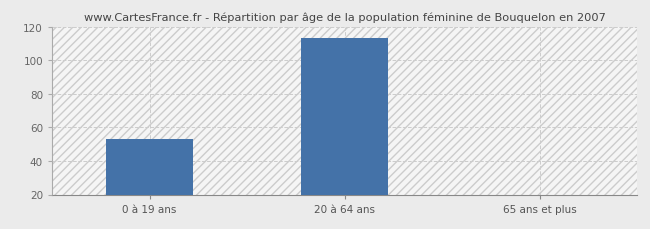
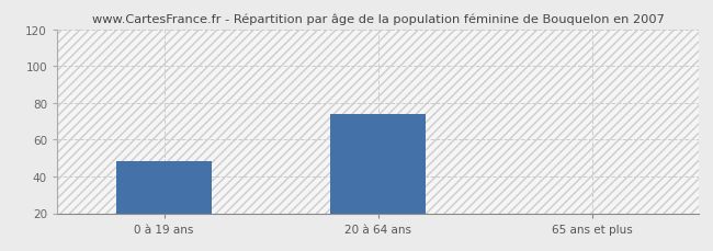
0 à 19 ans: 53 -> 48
20 à 64 ans: 113 -> 74
